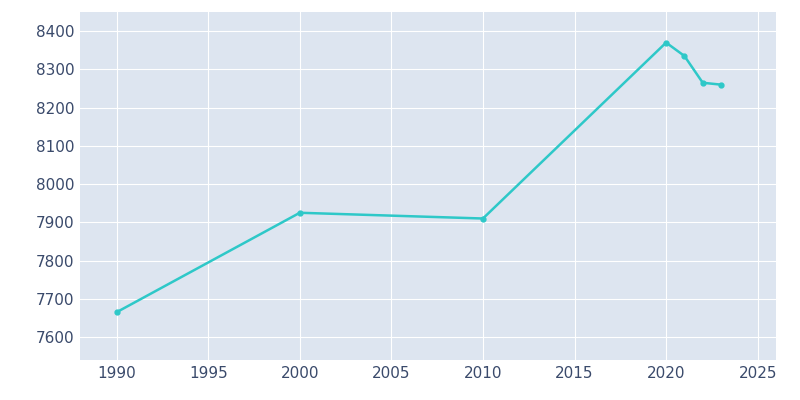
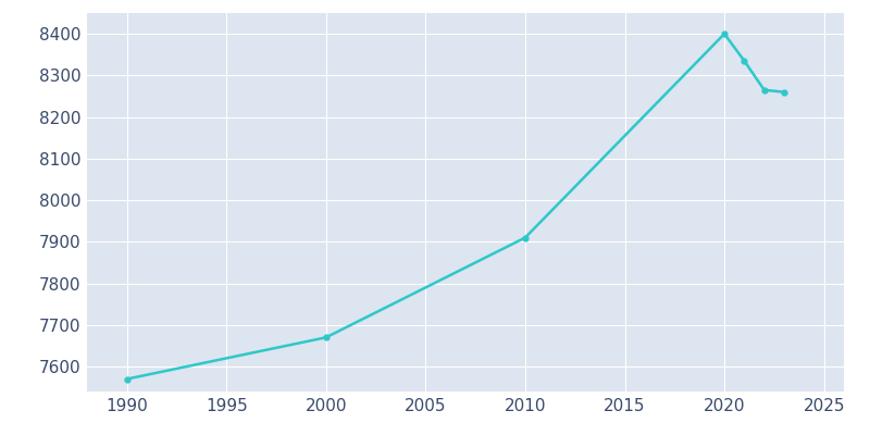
1990: 7665 -> 7570
2000: 7925 -> 7670
2020: 8370 -> 8400
